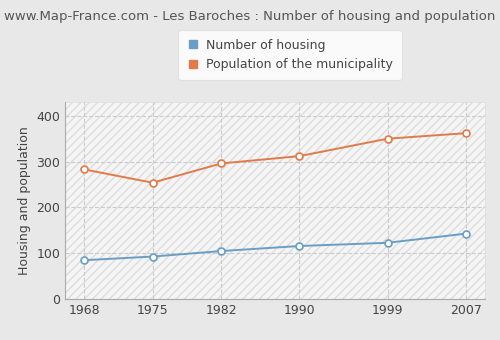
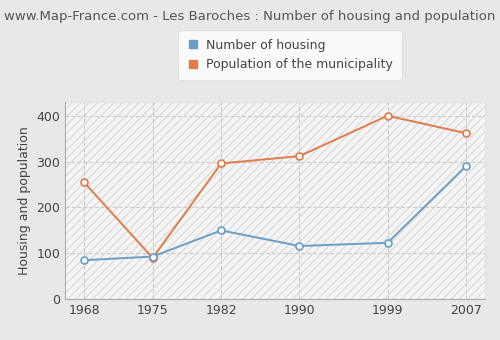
Population of the municipality/1968: 283 -> 255
Population of the municipality/1975: 254 -> 90
Number of housing/1982: 105 -> 150
Population of the municipality/1999: 350 -> 400
Number of housing/2007: 143 -> 290
